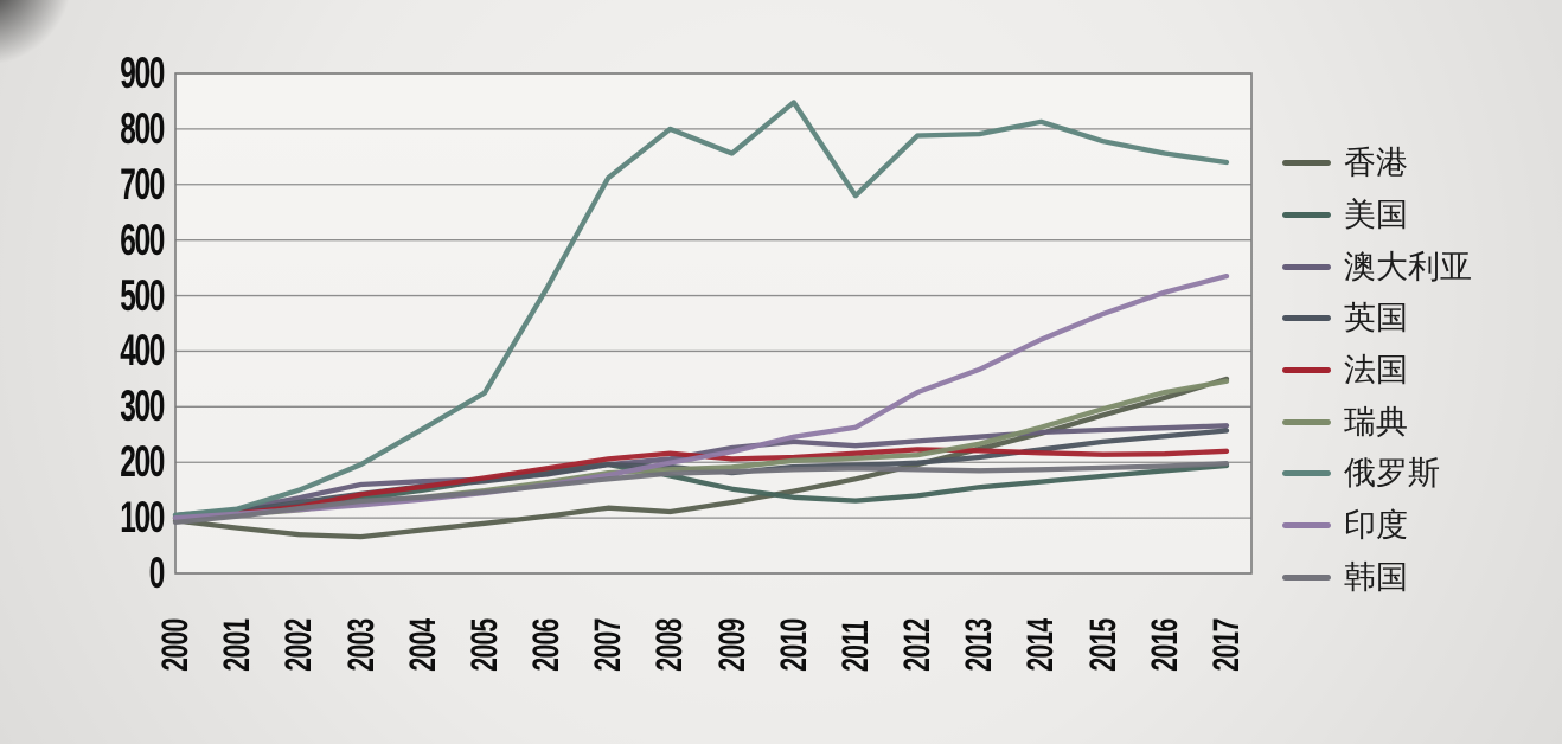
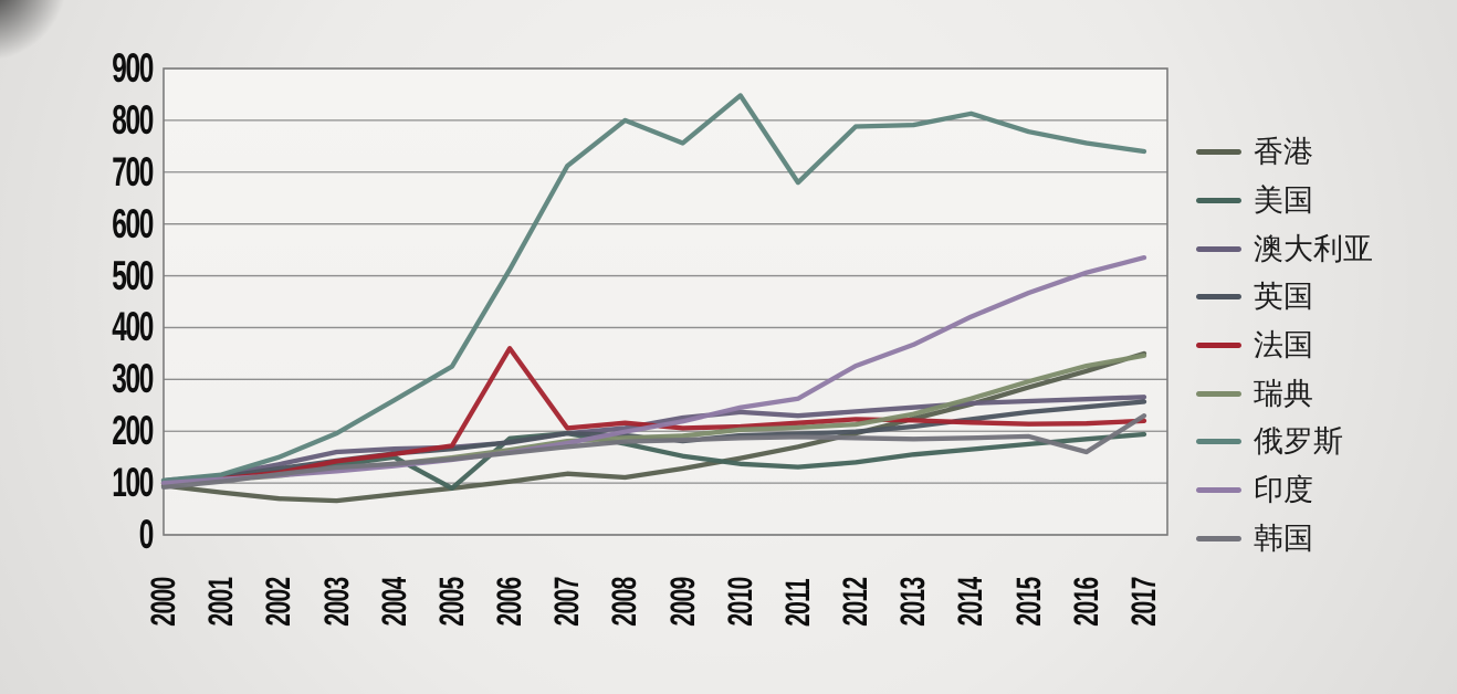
美国/2005: 170 -> 90
法国/2006: 190 -> 360
韩国/2016: 190 -> 160
韩国/2017: 200 -> 230
